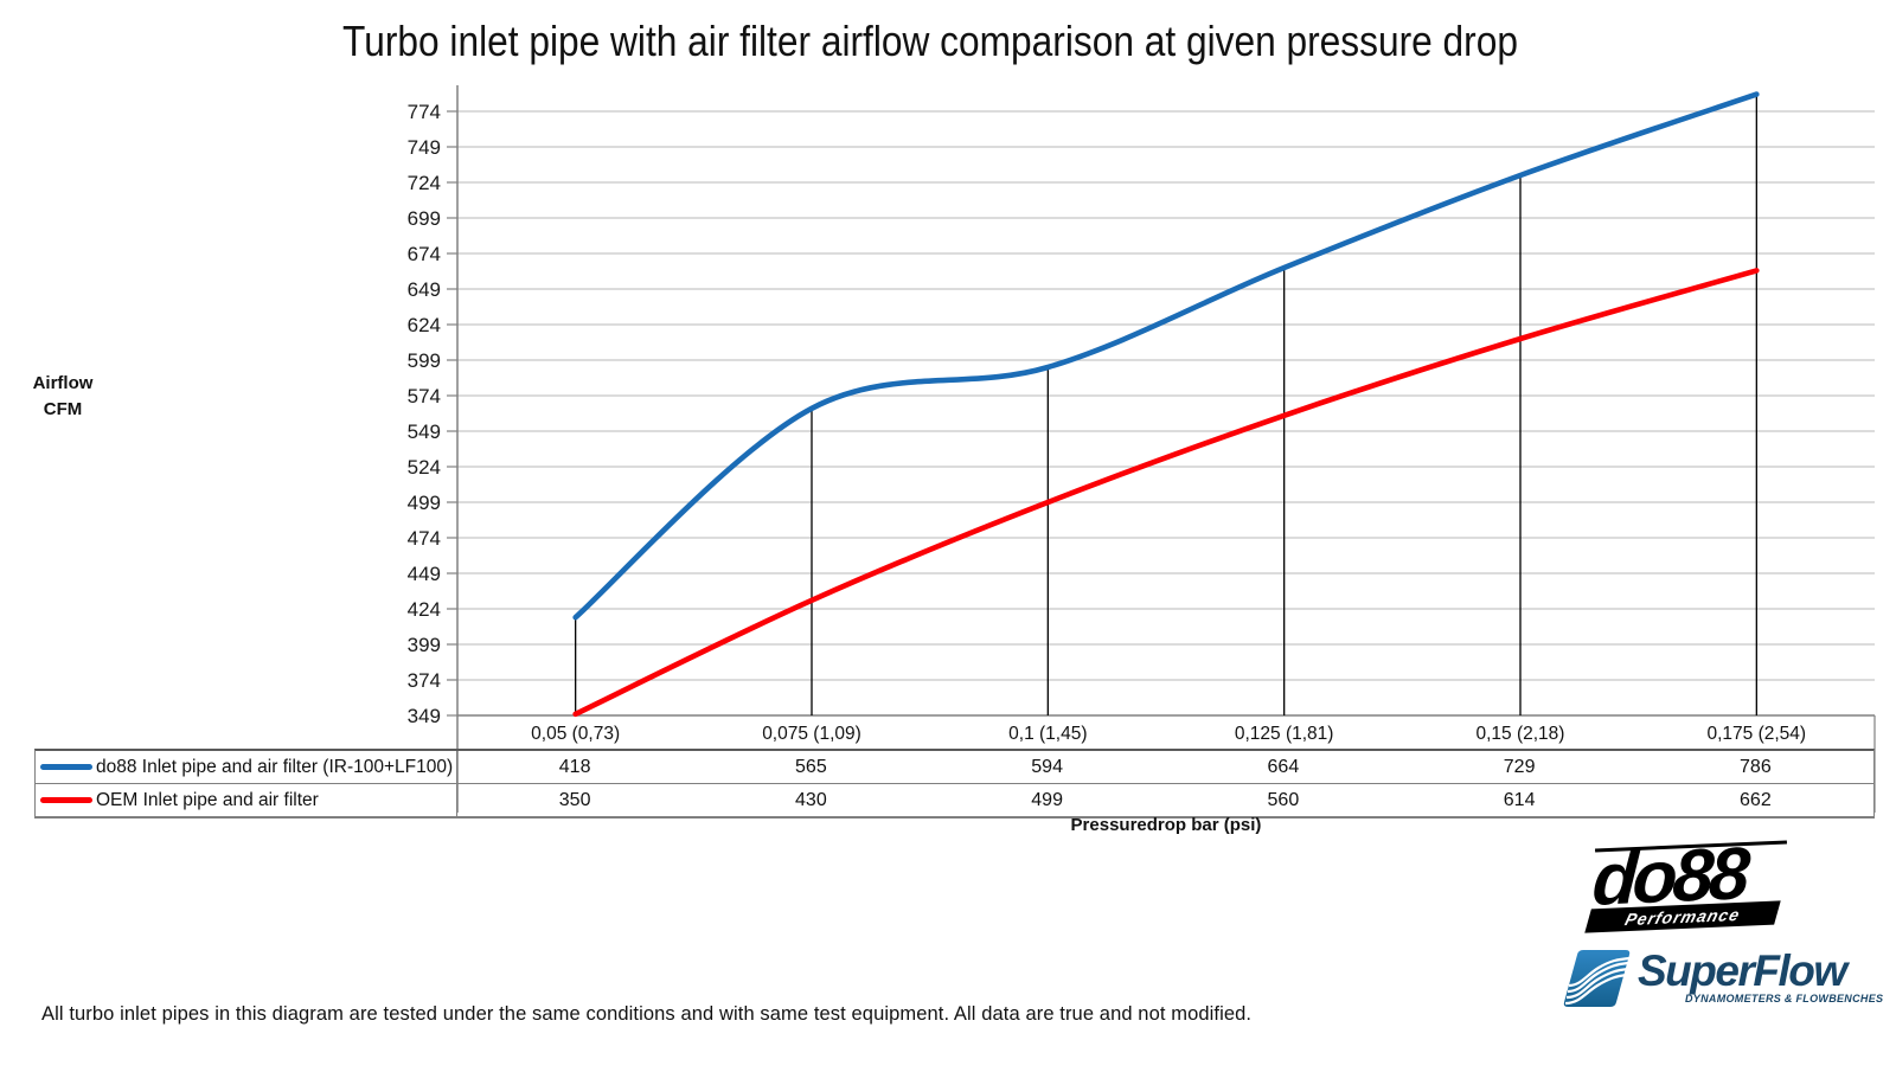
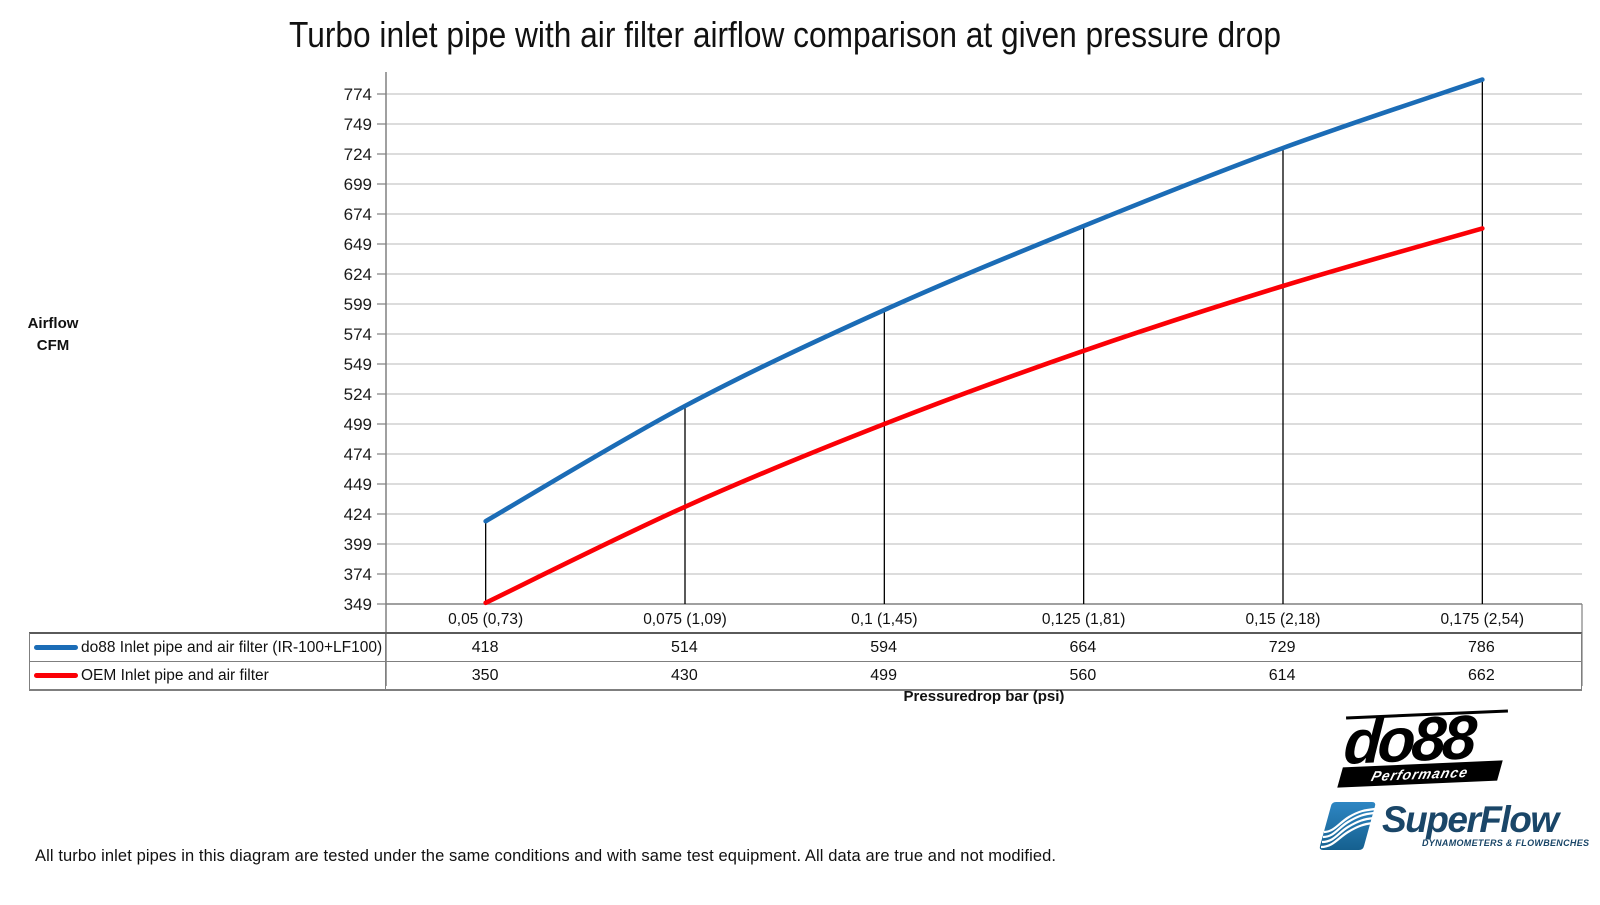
do88 Inlet pipe and air filter (IR-100+LF100)/0,075 (1,09): 565 -> 514
